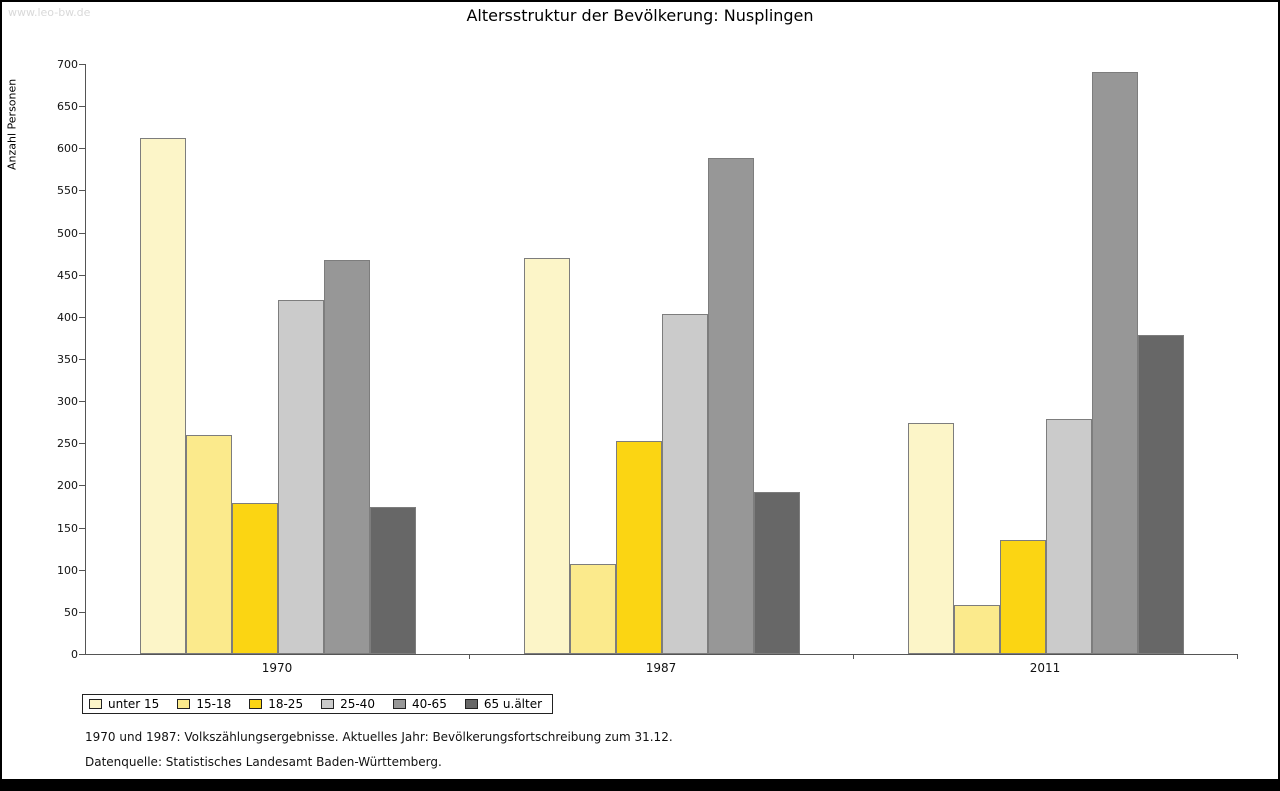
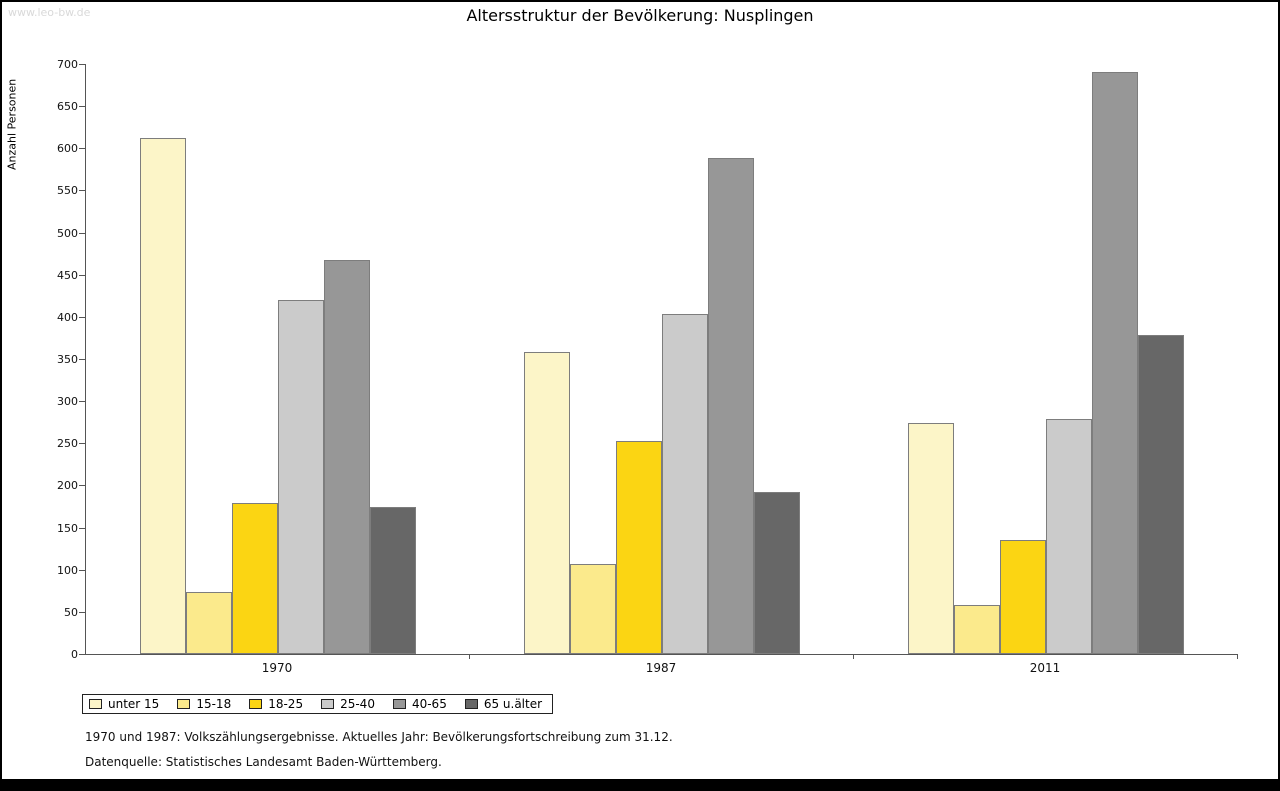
15-18/1970: 260 -> 70
unter 15/1987: 470 -> 360
